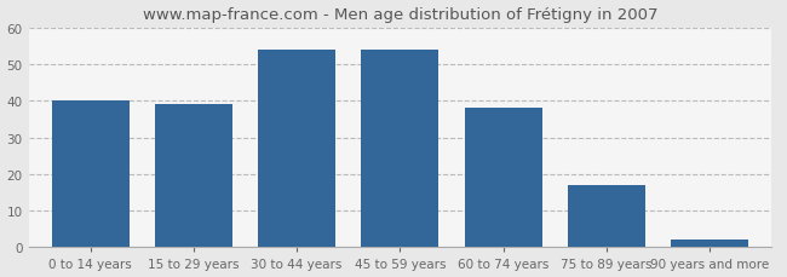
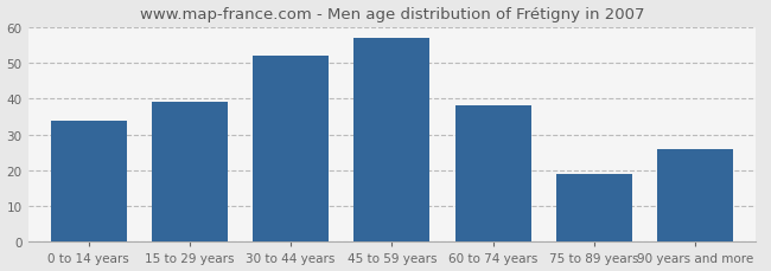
0 to 14 years: 40 -> 34
30 to 44 years: 54 -> 52
45 to 59 years: 54 -> 57
75 to 89 years: 17 -> 19
90 years and more: 2 -> 26
